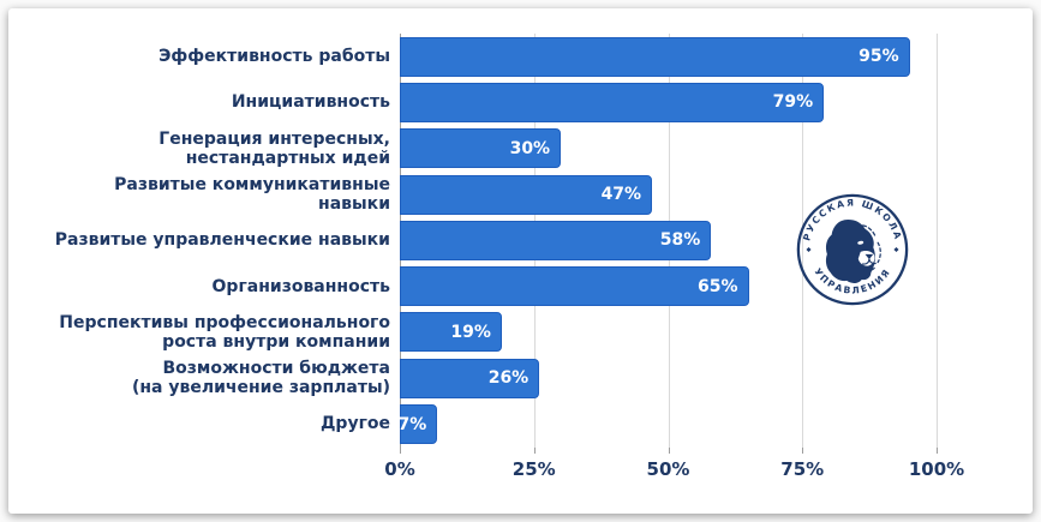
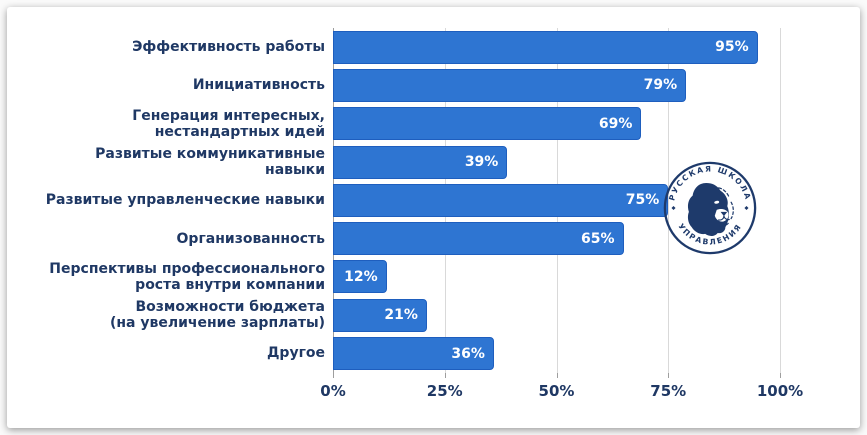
Генерация интересных, нестандартных идей: 30% -> 69%
Развитые коммуникативные навыки: 47% -> 39%
Развитые управленческие навыки: 58% -> 75%
Перспективы профессионального роста внутри компании: 19% -> 12%
Возможности бюджета (на увеличение зарплаты): 26% -> 21%
Другое: 7% -> 36%
